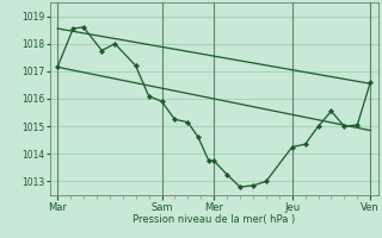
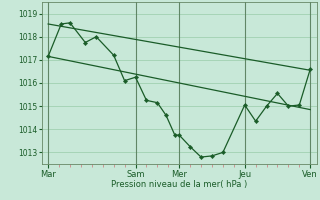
Sam: 1015.90 -> 1016.25
Jeu: 1014.25 -> 1015.05
